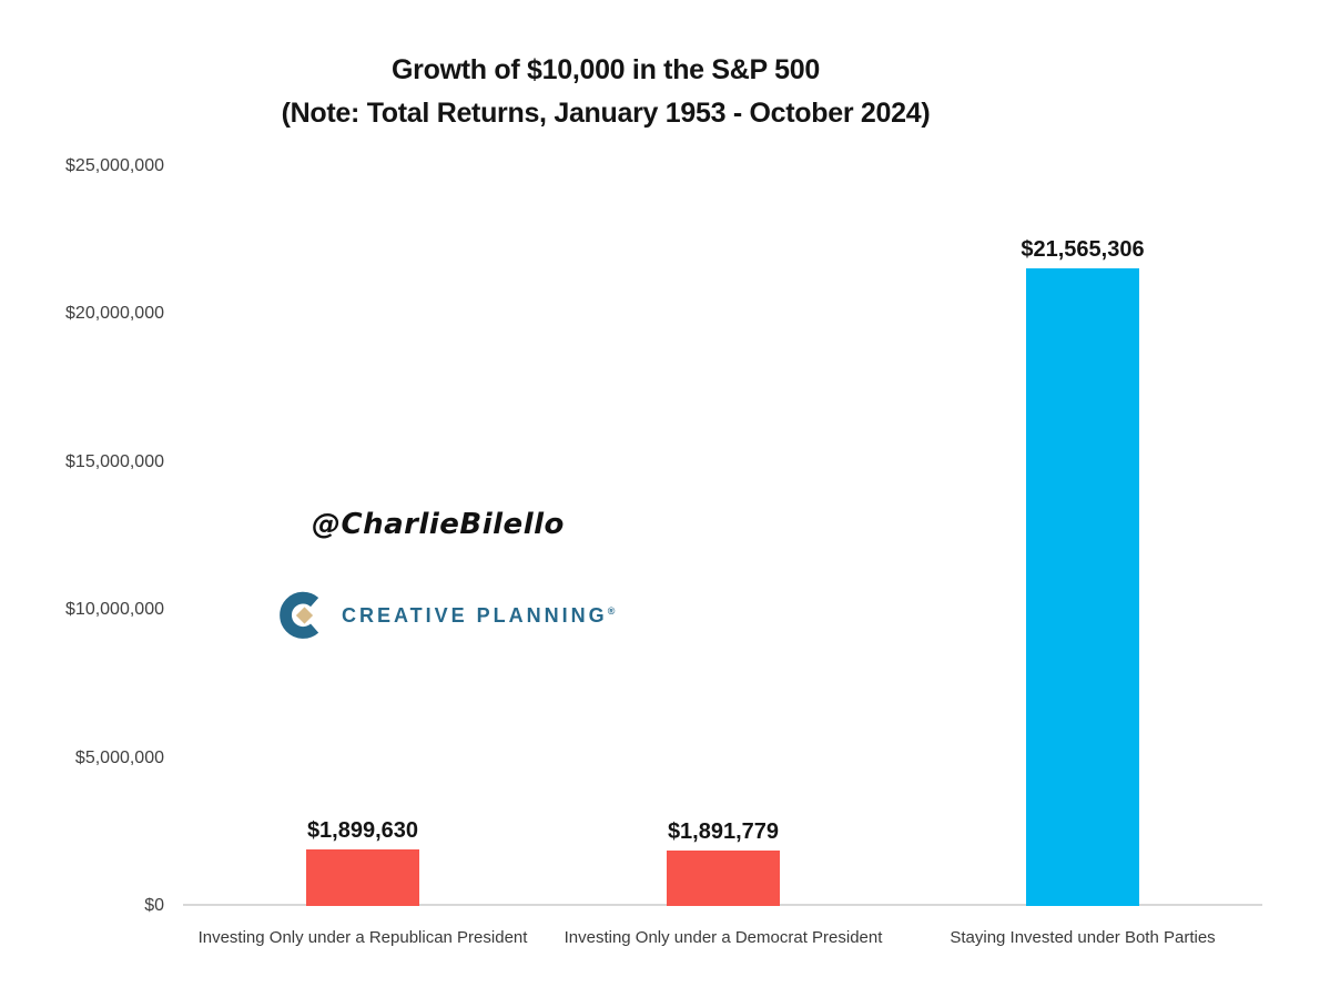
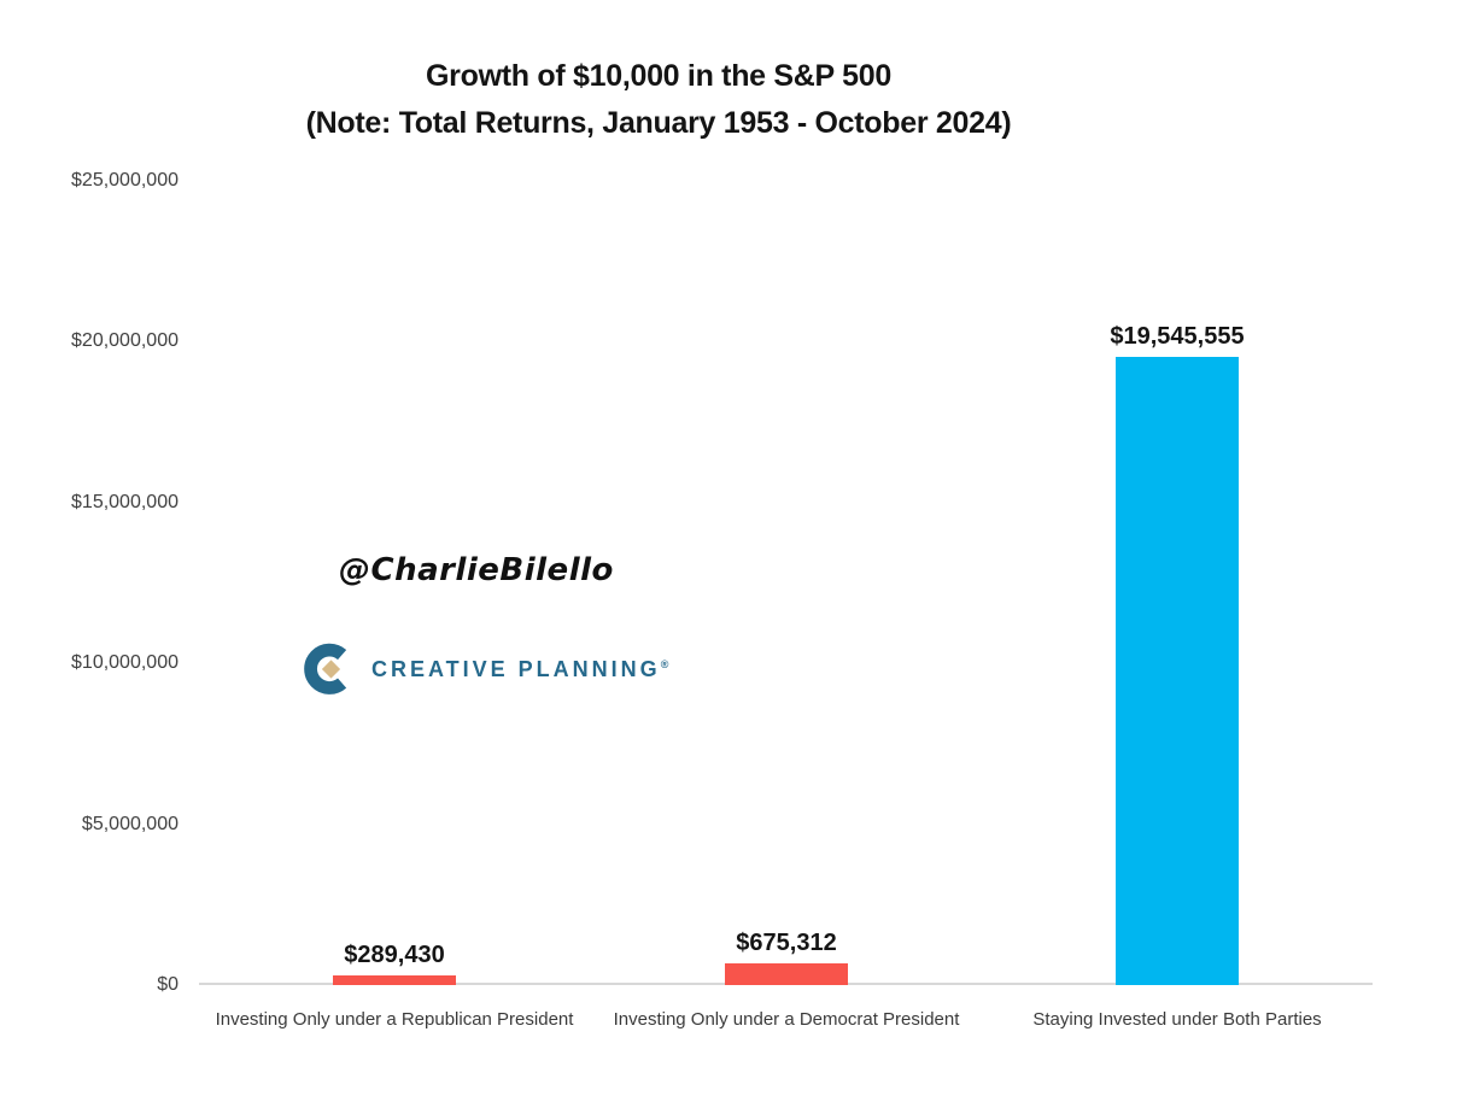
Investing Only under a Republican President: $1,899,630 -> $289,430
Investing Only under a Democrat President: $1,891,779 -> $675,312
Staying Invested under Both Parties: $21,565,306 -> $19,545,555
